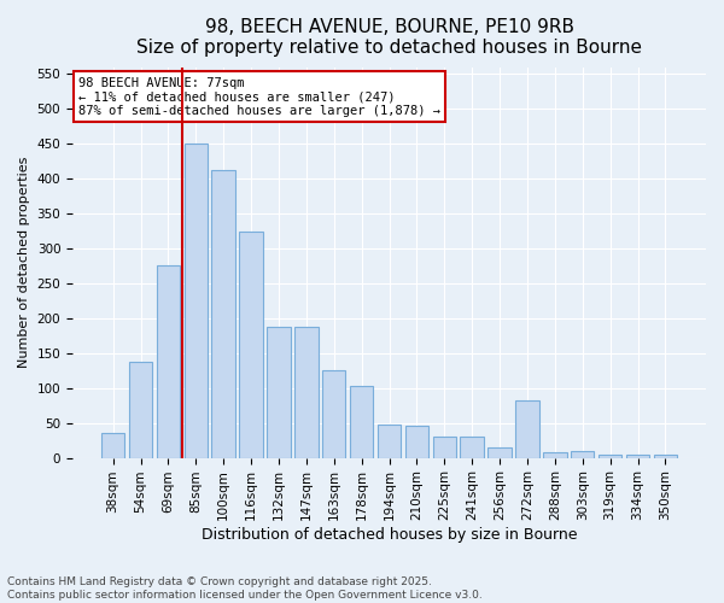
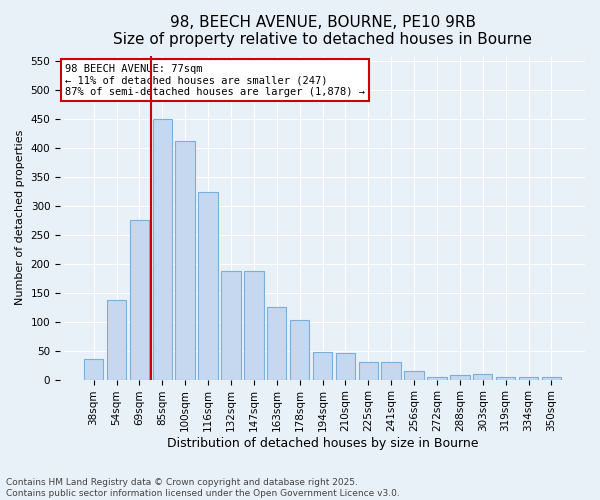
272sqm: 82 -> 5
